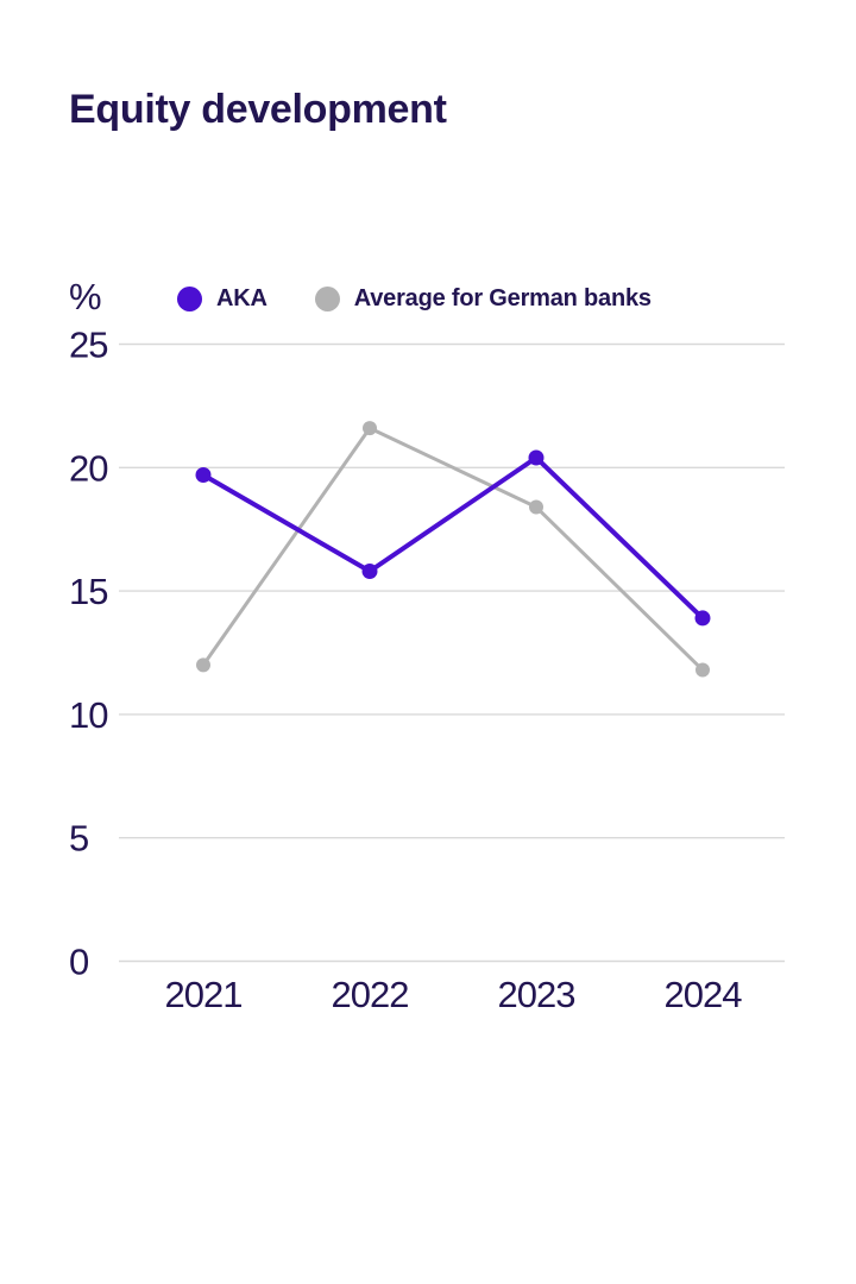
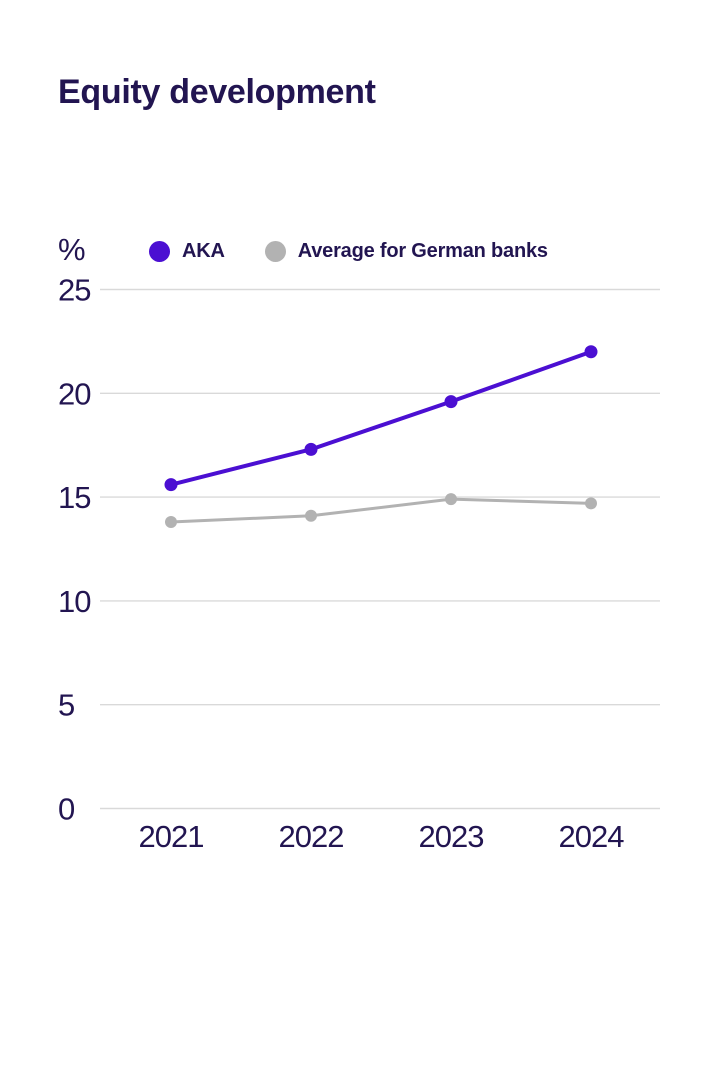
AKA/2021: 19.7 -> 15.6
Average for German banks/2021: 12.0 -> 13.8
AKA/2022: 15.8 -> 17.3
Average for German banks/2022: 21.6 -> 14.1
AKA/2023: 20.4 -> 19.6
Average for German banks/2023: 18.4 -> 14.9
AKA/2024: 13.9 -> 22.0
Average for German banks/2024: 11.8 -> 14.7
